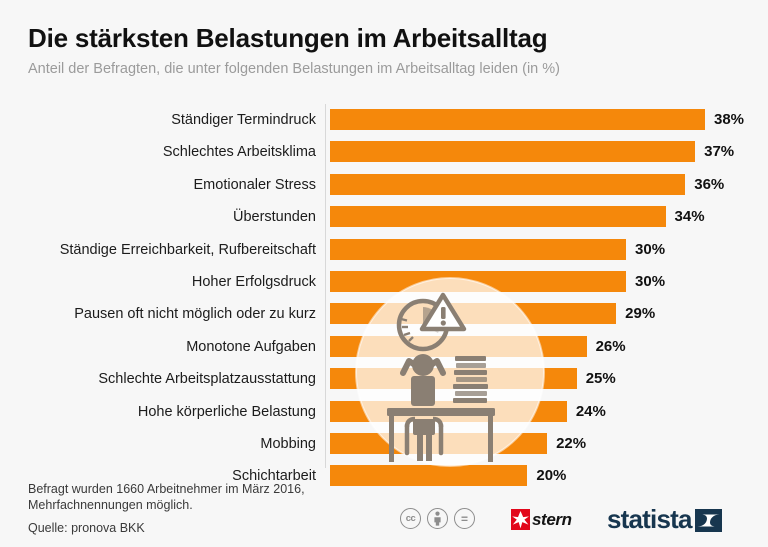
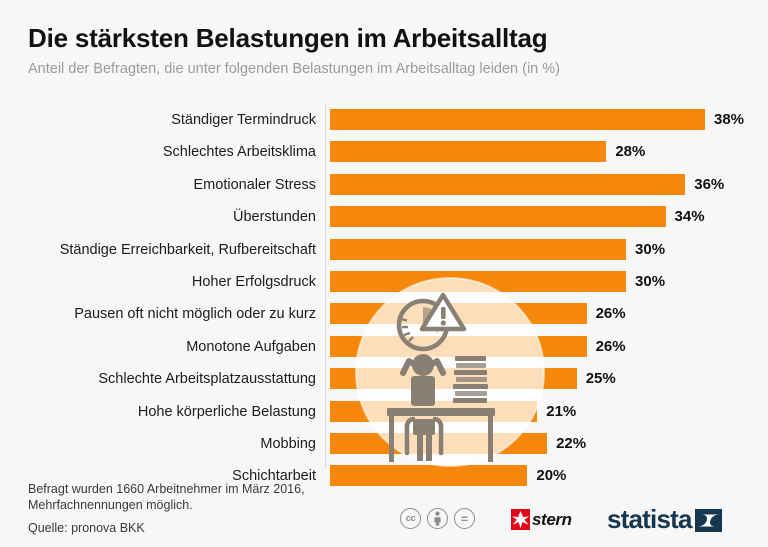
Schlechtes Arbeitsklima: 37% -> 28%
Pausen oft nicht möglich oder zu kurz: 29% -> 26%
Hohe körperliche Belastung: 24% -> 21%
